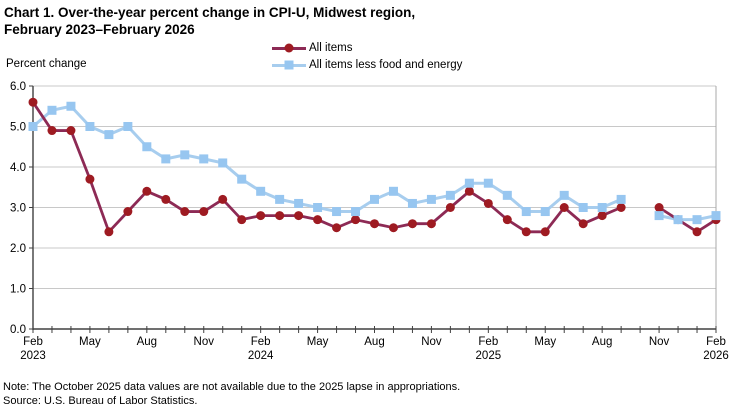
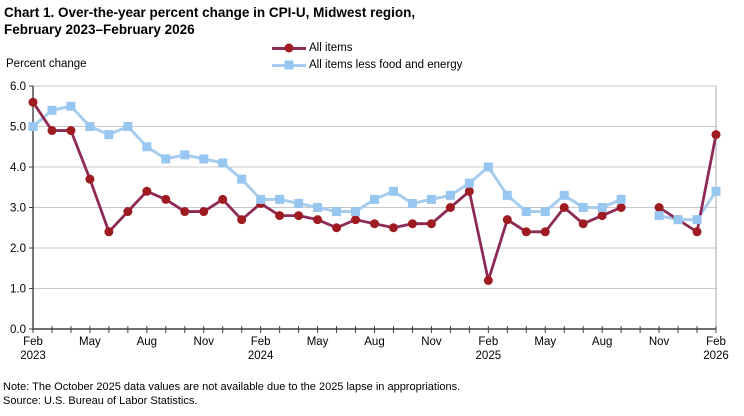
All items/Feb 2024: 2.8 -> 3.1
All items less food and energy/Feb 2024: 3.4 -> 3.2
All items/Feb 2025: 3.1 -> 1.2
All items less food and energy/Feb 2025: 3.6 -> 4.0
All items/Feb 2026: 2.7 -> 4.8
All items less food and energy/Feb 2026: 2.8 -> 3.4
